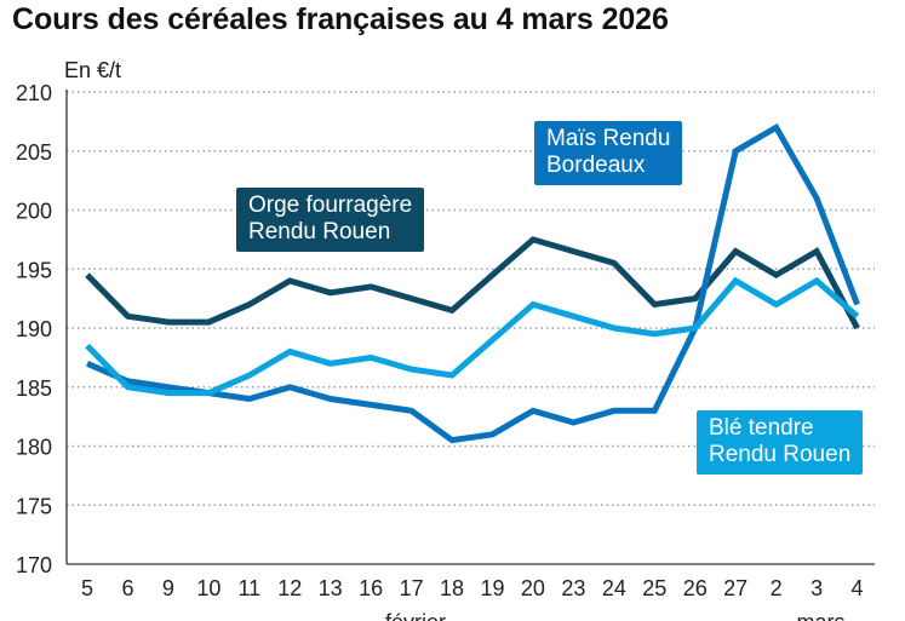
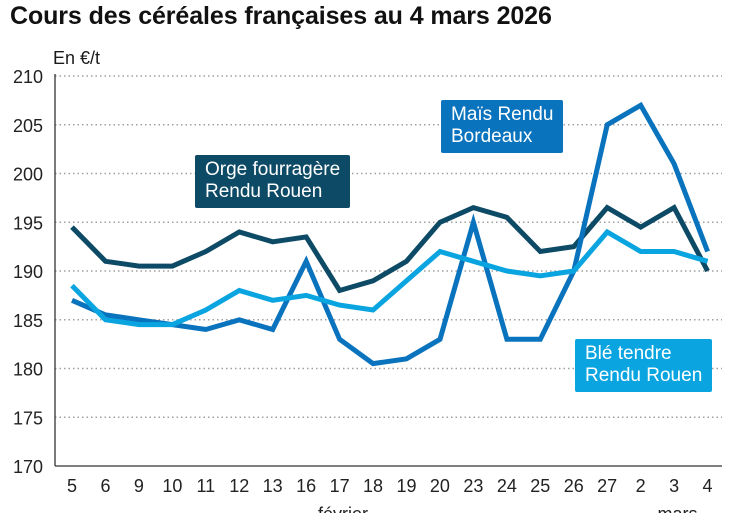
Maïs Rendu Bordeaux/16: 184 -> 191
Orge fourragère Rendu Rouen/17: 192 -> 188
Orge fourragère Rendu Rouen/18: 192 -> 189
Orge fourragère Rendu Rouen/19: 194 -> 191
Orge fourragère Rendu Rouen/20: 198 -> 195
Maïs Rendu Bordeaux/23: 182 -> 195
Blé tendre Rendu Rouen/3: 194 -> 192
